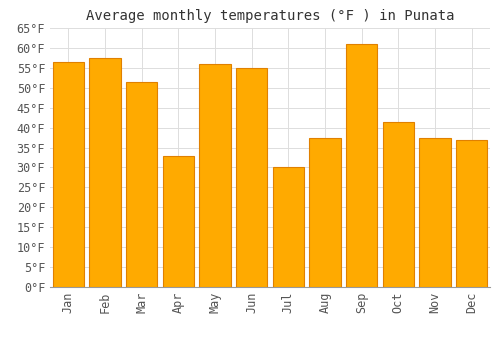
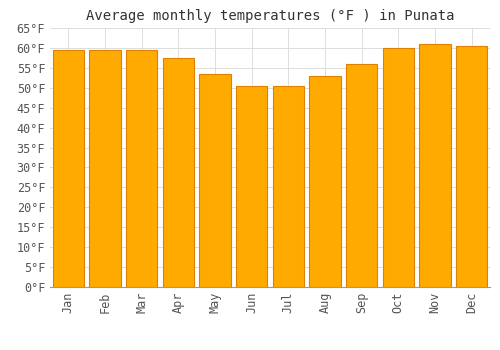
Jan: 56.5°F -> 59.5°F
Feb: 57.5°F -> 59.5°F
Mar: 51.5°F -> 59.5°F
Apr: 33.0°F -> 57.5°F
May: 56.0°F -> 53.5°F
Jun: 55.0°F -> 50.5°F
Jul: 30.0°F -> 50.5°F
Aug: 37.5°F -> 53.0°F
Sep: 61.0°F -> 56.0°F
Oct: 41.5°F -> 60.0°F
Nov: 37.5°F -> 61.0°F
Dec: 37.0°F -> 60.5°F
